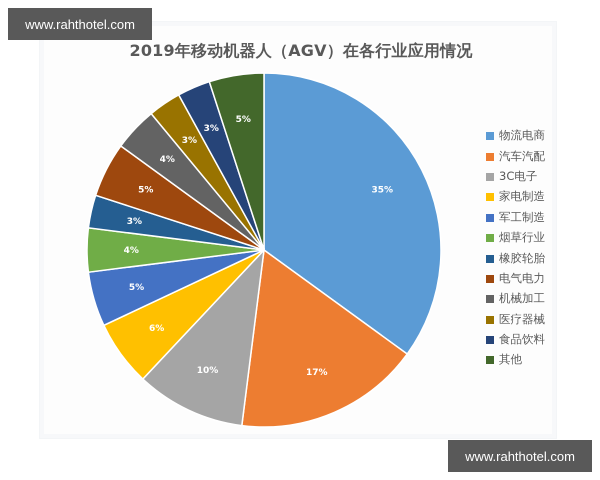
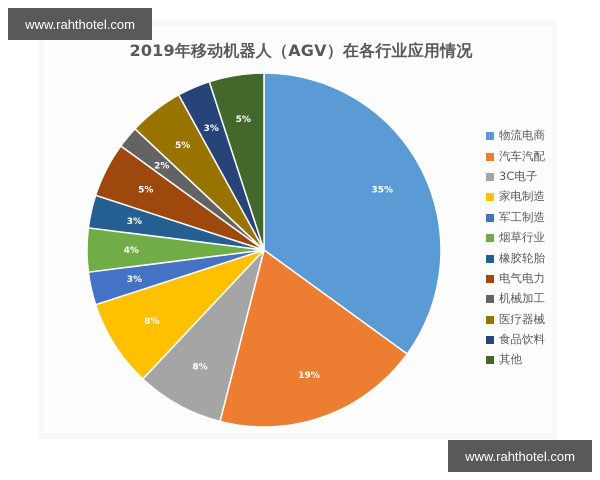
汽车汽配: 17% -> 19%
3C电子: 10% -> 8%
家电制造: 6% -> 8%
军工制造: 5% -> 3%
机械加工: 4% -> 2%
医疗器械: 3% -> 5%
